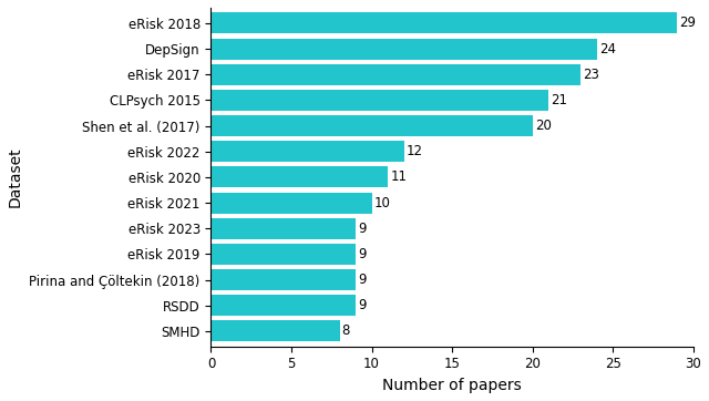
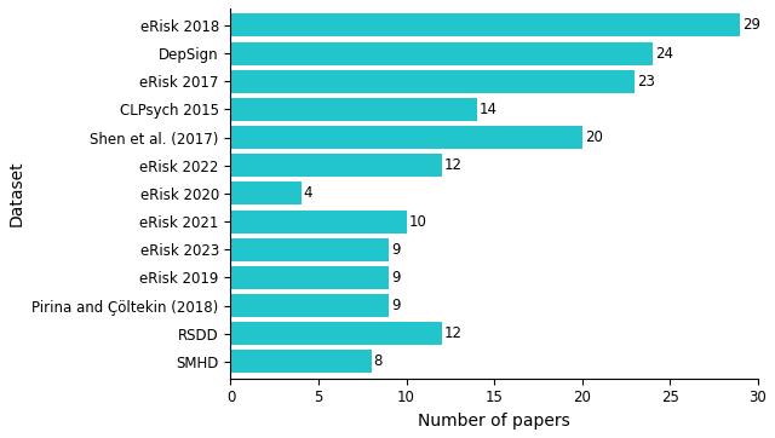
CLPsych 2015: 21 -> 14
eRisk 2020: 11 -> 4
RSDD: 9 -> 12
